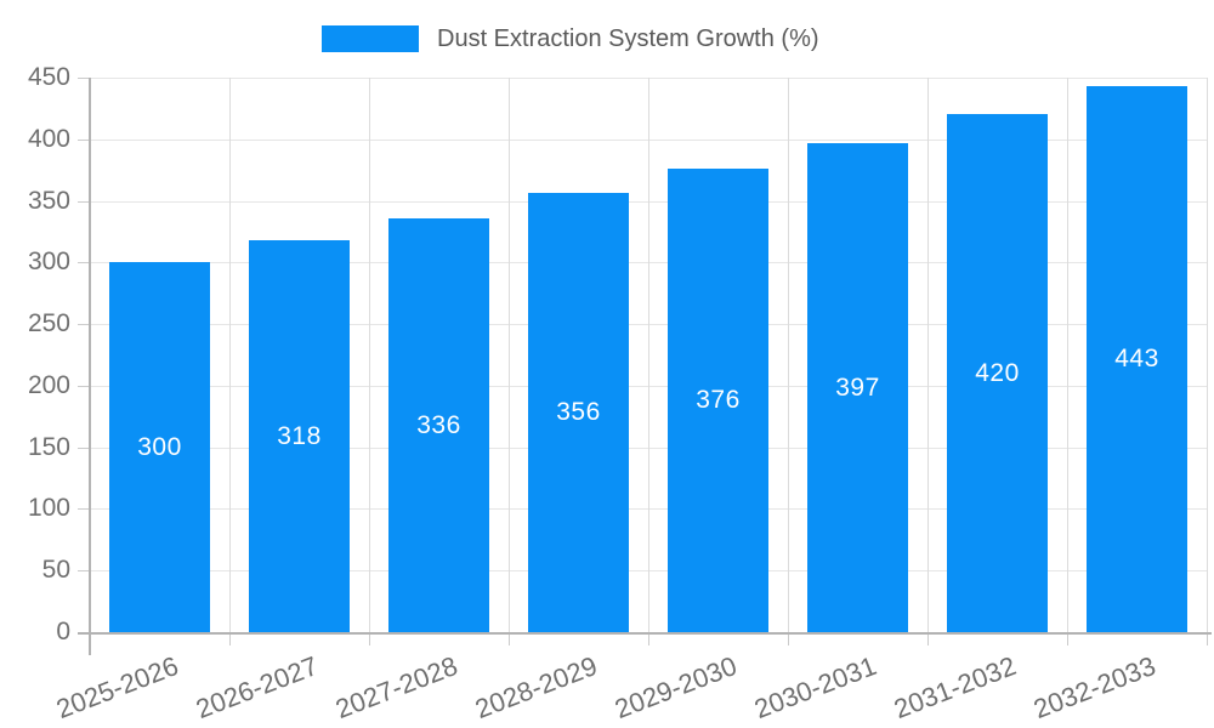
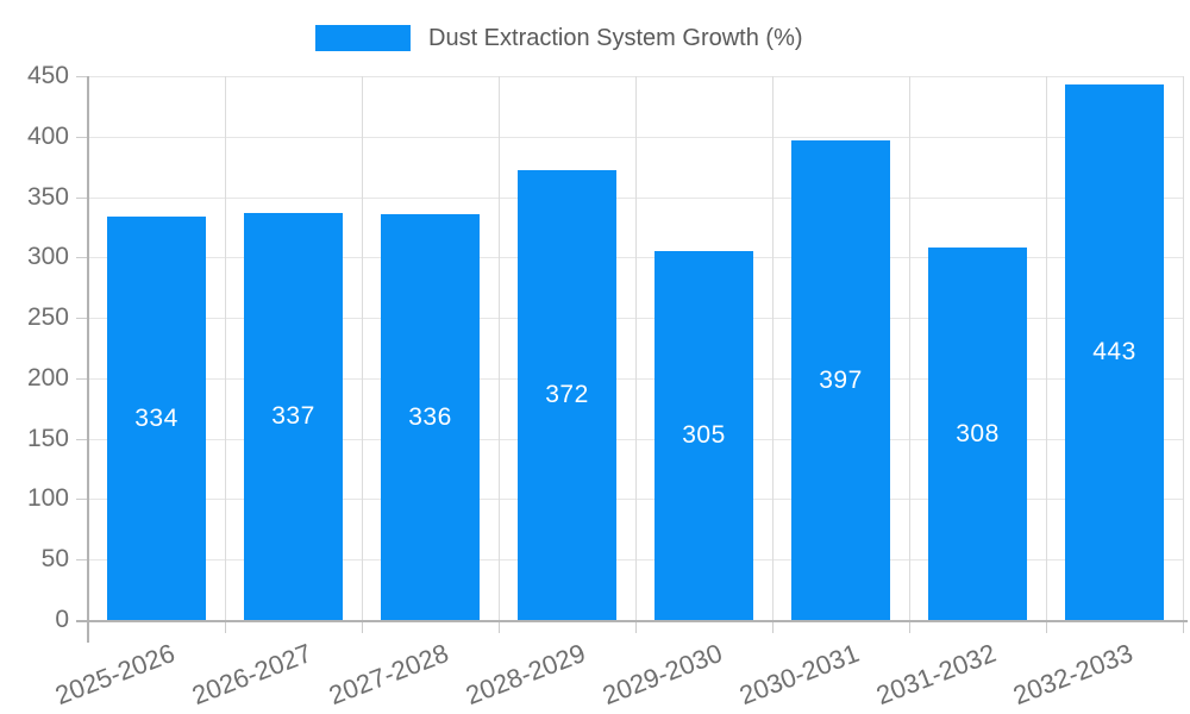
2025-2026: 300 -> 334
2026-2027: 318 -> 337
2028-2029: 356 -> 372
2029-2030: 376 -> 305
2031-2032: 420 -> 308
